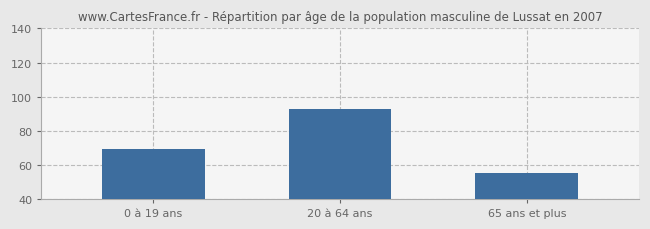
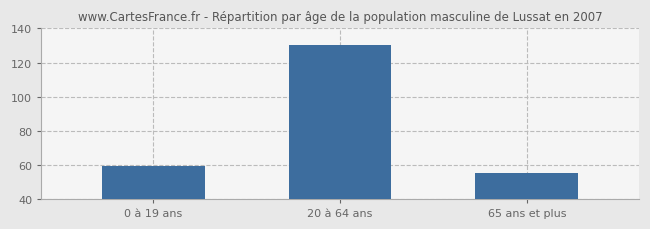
0 à 19 ans: 69 -> 59
20 à 64 ans: 93 -> 130
